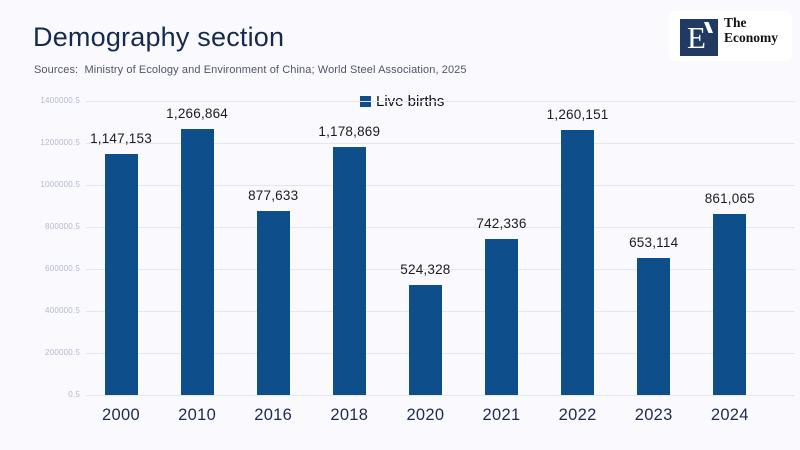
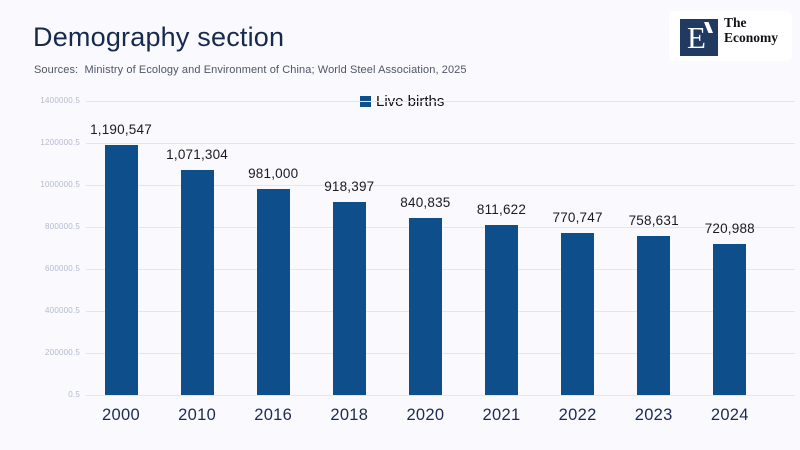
2000: 1,147,153 -> 1,190,547
2010: 1,266,864 -> 1,071,304
2016: 877,633 -> 981,000
2018: 1,178,869 -> 918,397
2020: 524,328 -> 840,835
2021: 742,336 -> 811,622
2022: 1,260,151 -> 770,747
2023: 653,114 -> 758,631
2024: 861,065 -> 720,988
